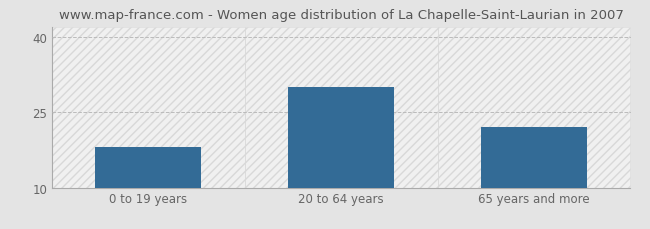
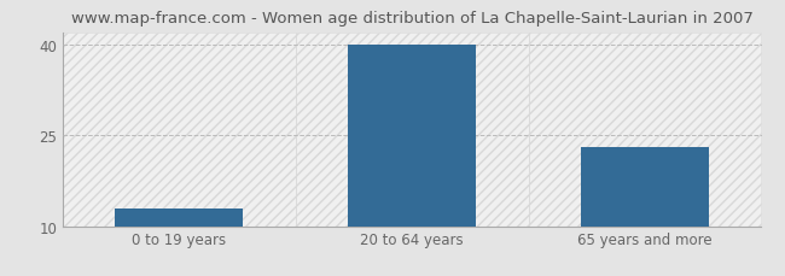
0 to 19 years: 18 -> 13
20 to 64 years: 30 -> 40
65 years and more: 22 -> 23
